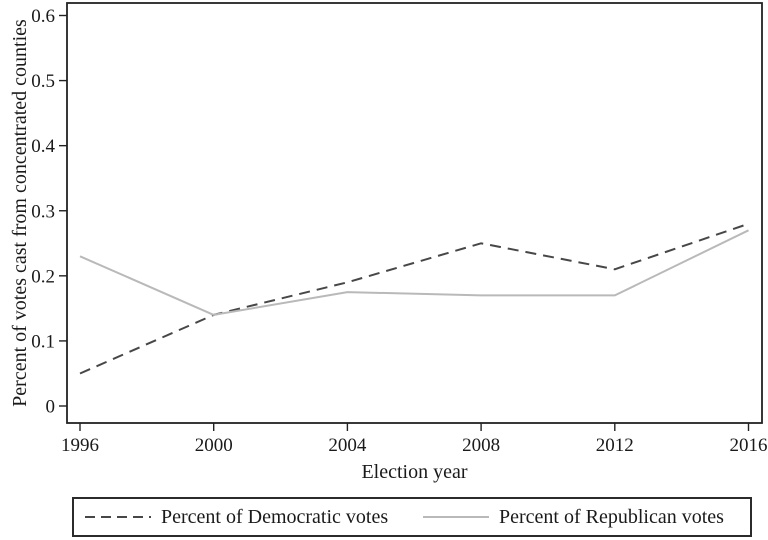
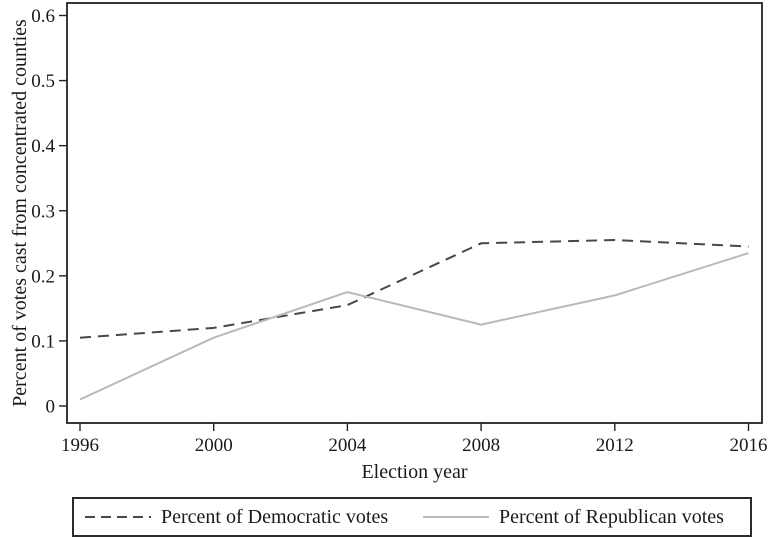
Percent of Democratic votes/1996: 0.05 -> 0.10
Percent of Republican votes/1996: 0.23 -> 0.01
Percent of Democratic votes/2000: 0.14 -> 0.12
Percent of Republican votes/2000: 0.14 -> 0.10
Percent of Democratic votes/2004: 0.19 -> 0.15
Percent of Republican votes/2008: 0.17 -> 0.12
Percent of Democratic votes/2012: 0.21 -> 0.26
Percent of Democratic votes/2016: 0.28 -> 0.24
Percent of Republican votes/2016: 0.27 -> 0.23
